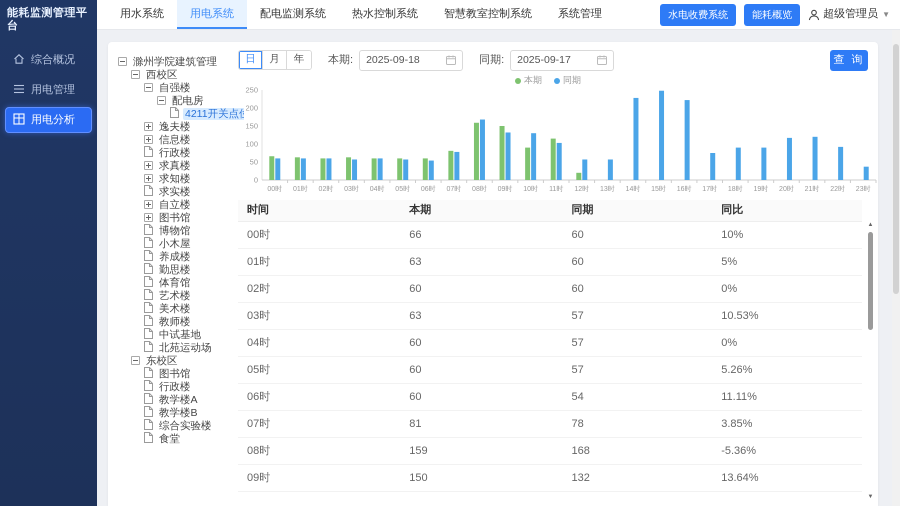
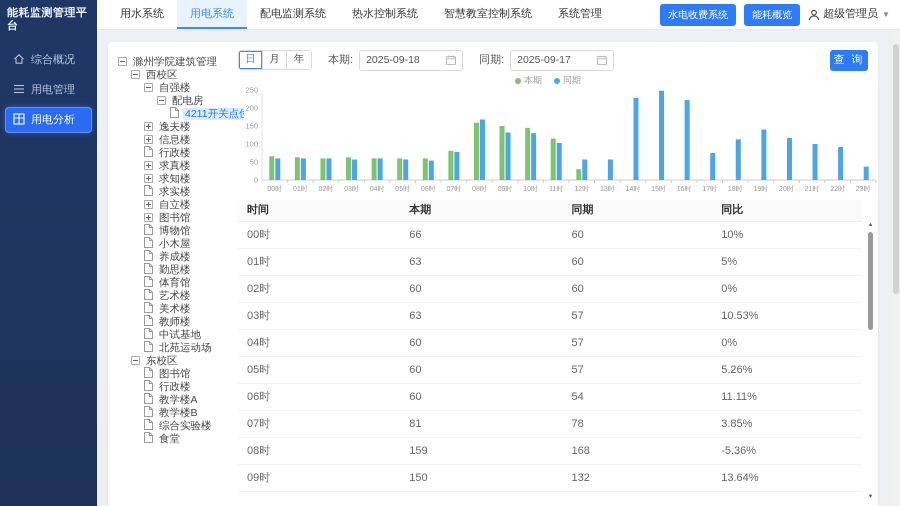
本期/10时: 90 -> 140
本期/12时: 20 -> 30
同期/18时: 90 -> 110
同期/19时: 90 -> 140
同期/21时: 120 -> 100
